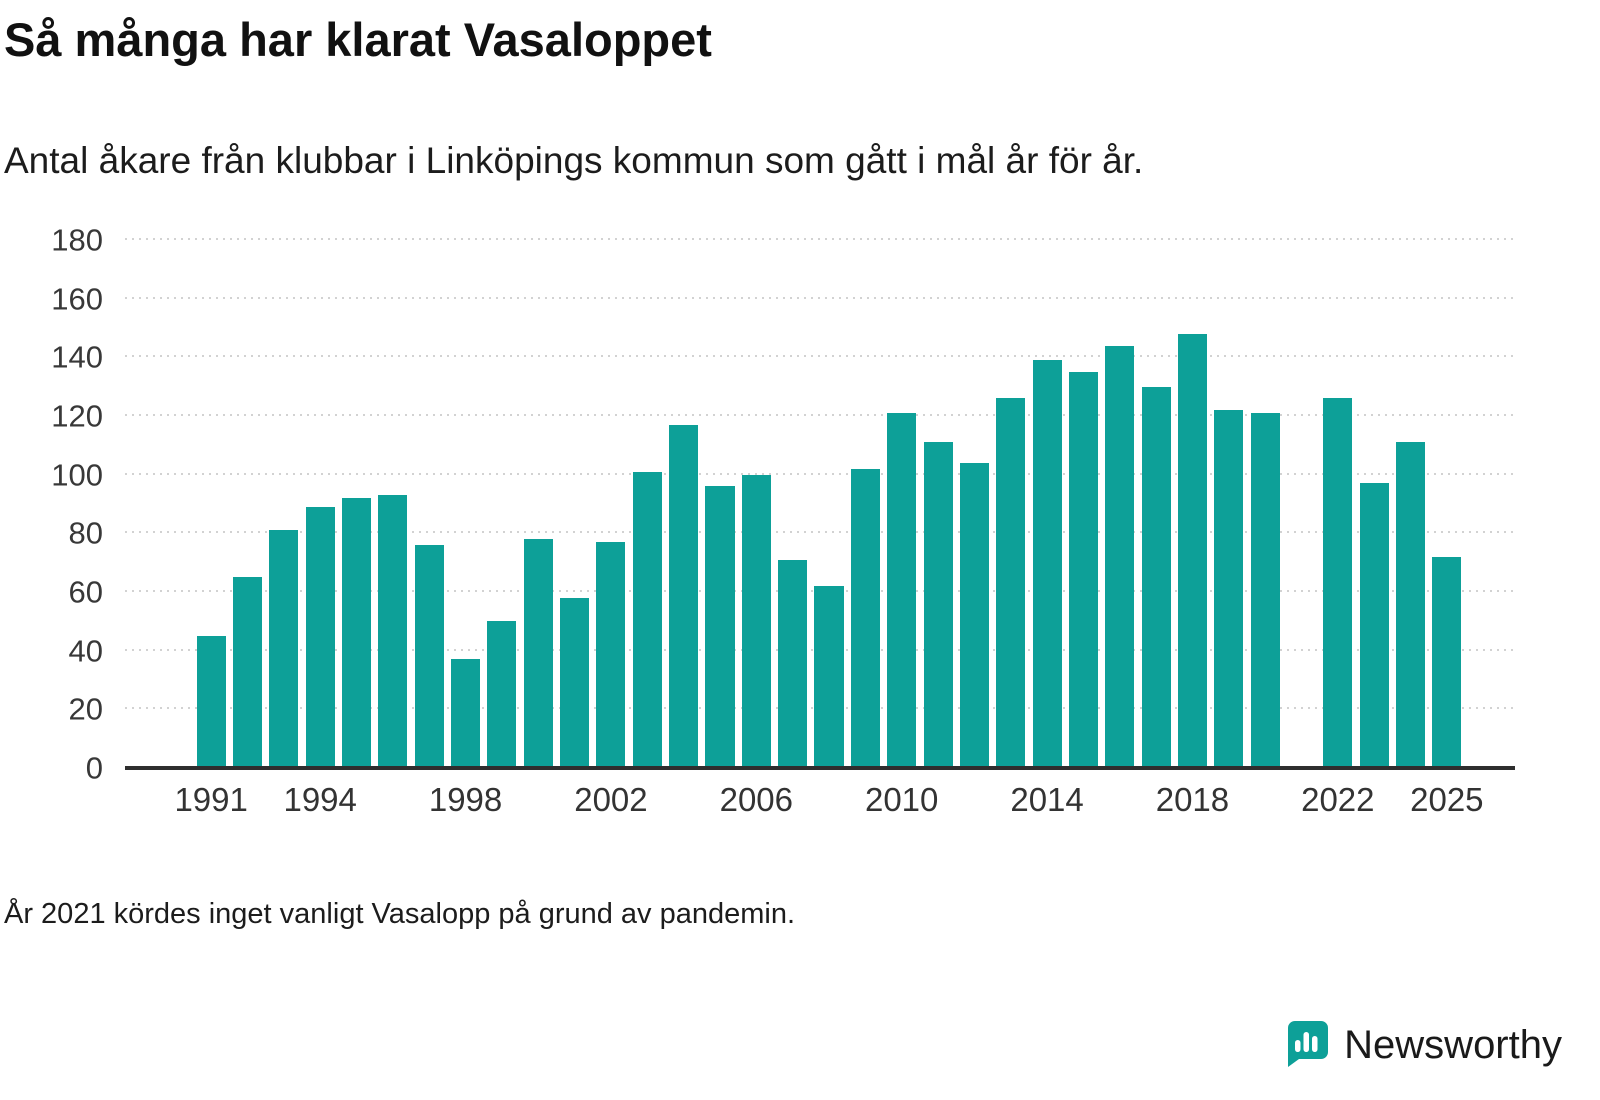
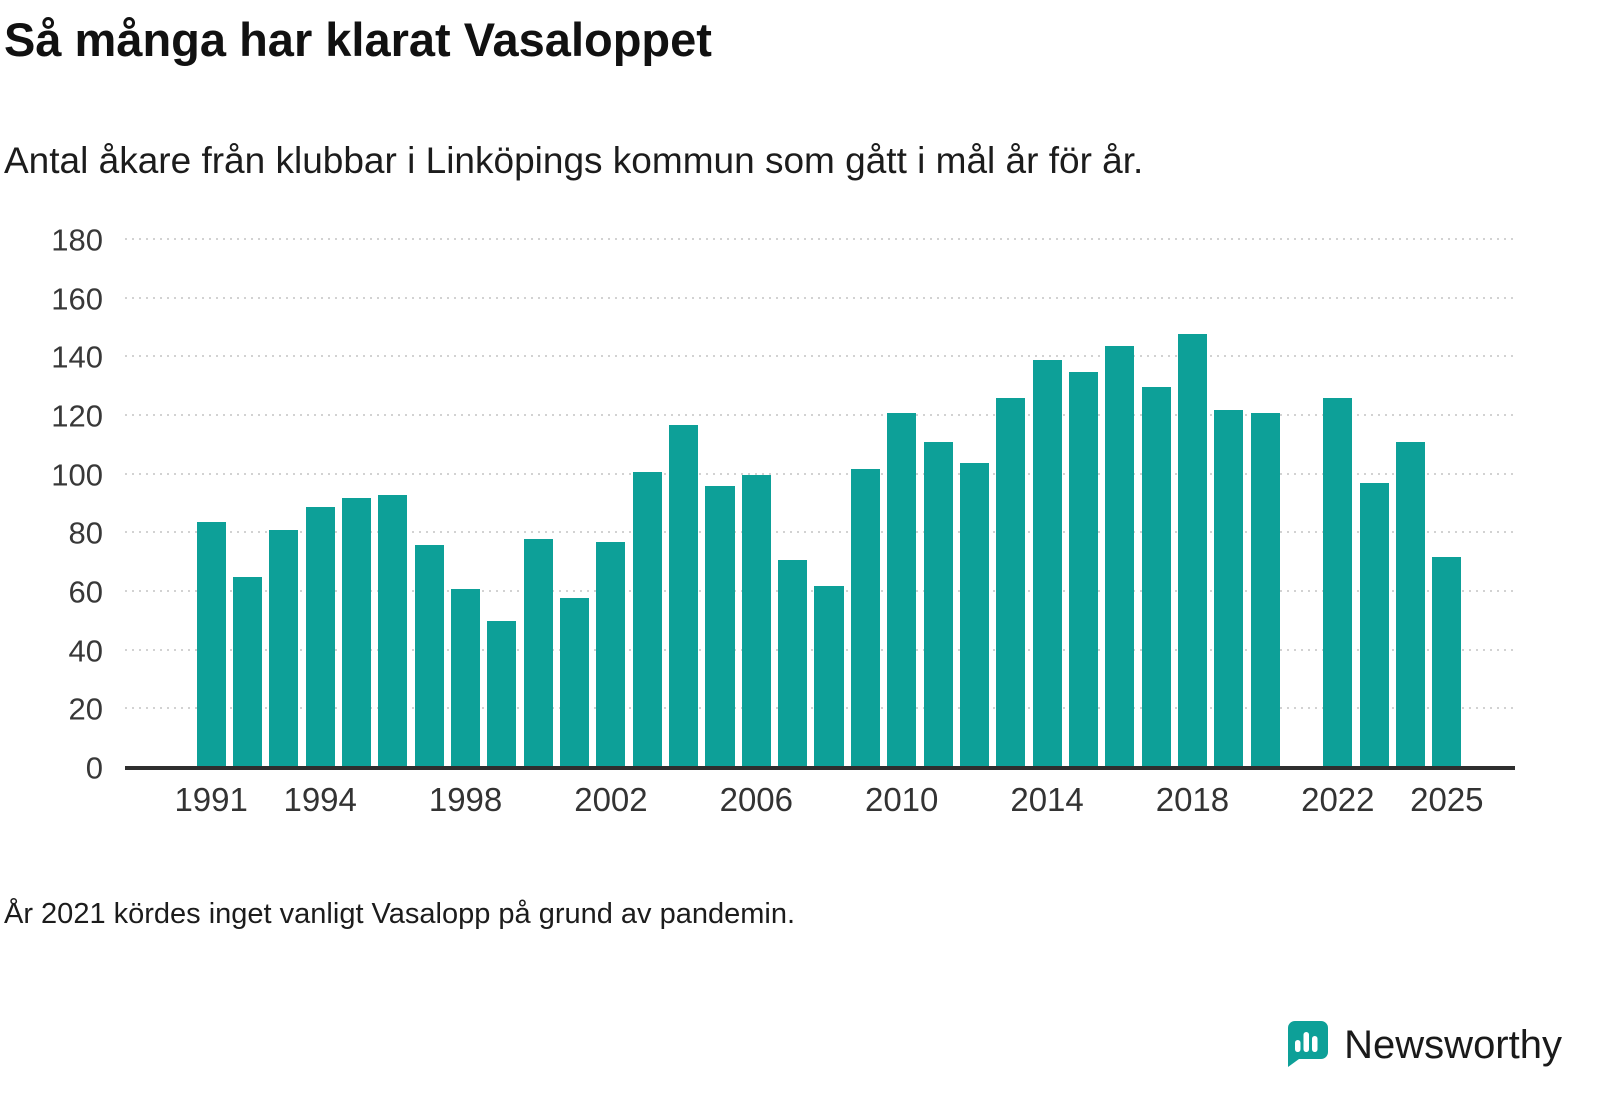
1991: 45 -> 84
1998: 37 -> 61
